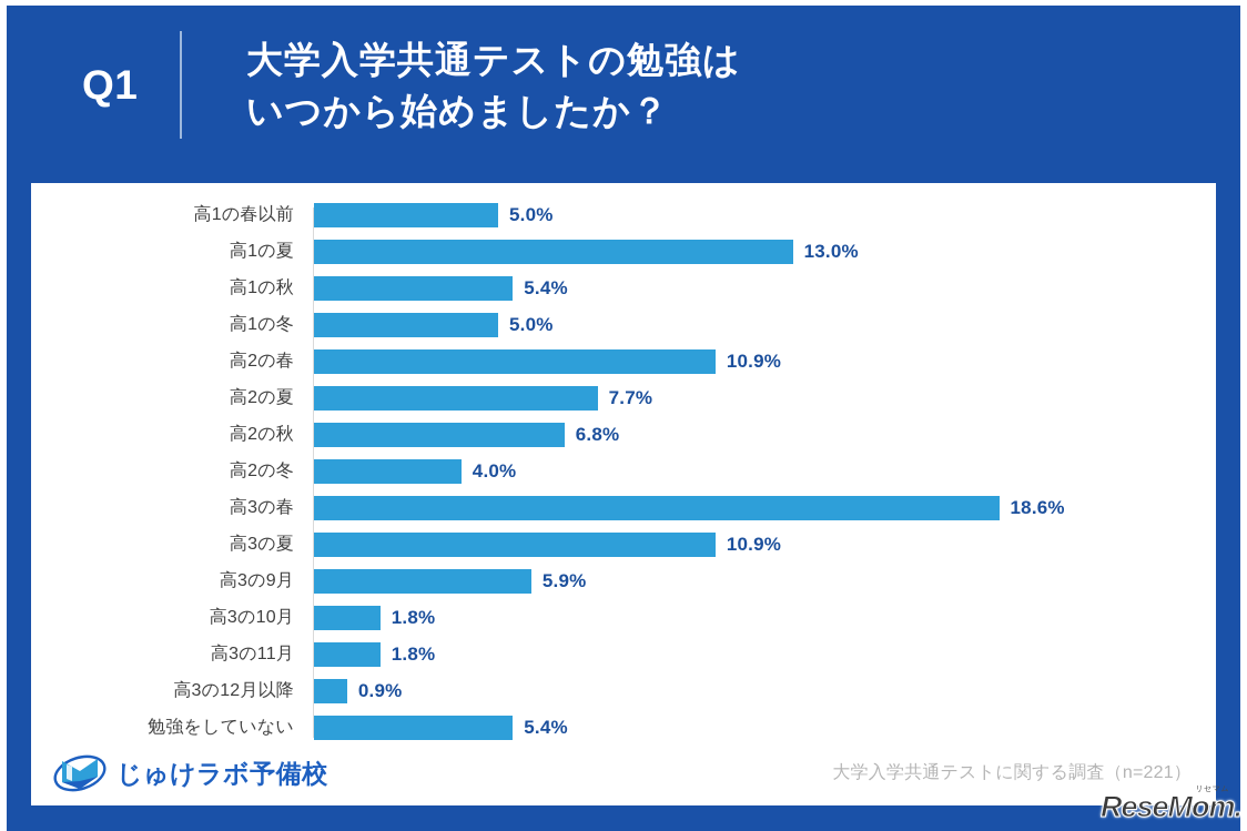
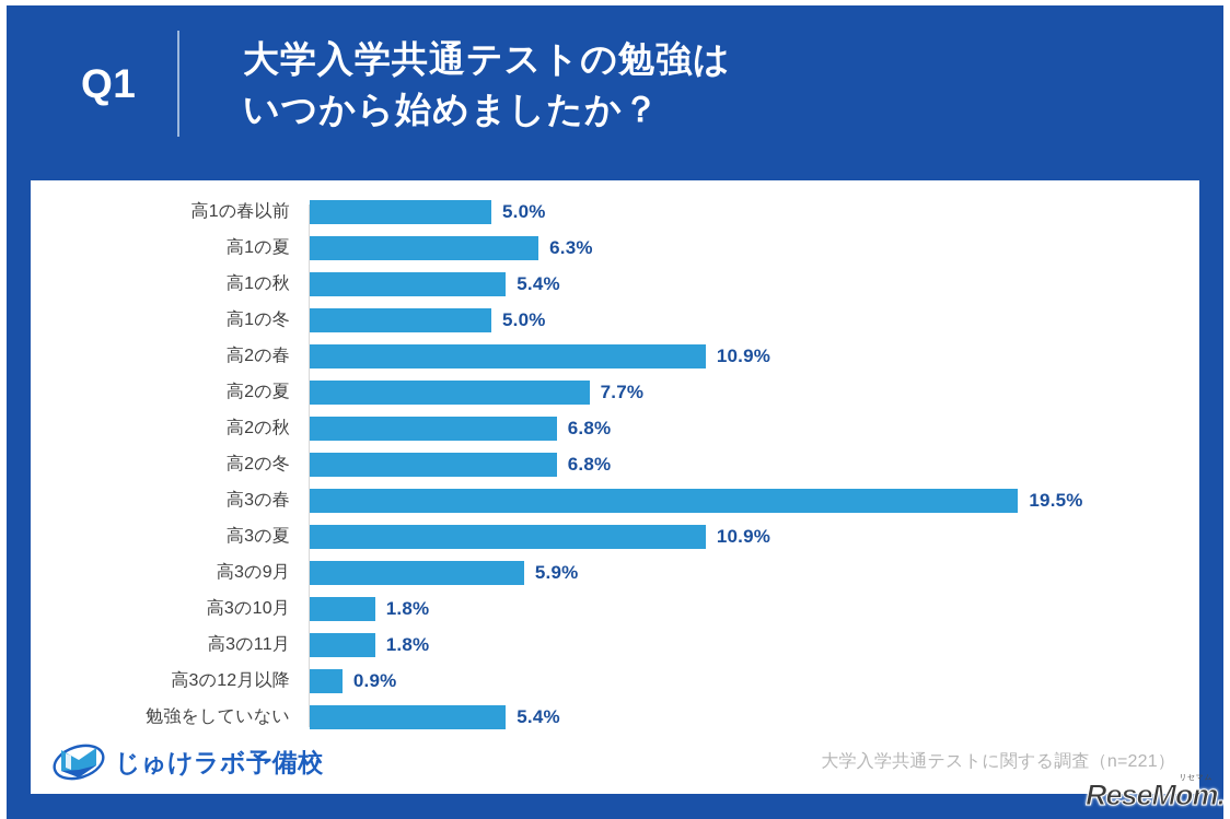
高1の夏: 13.0% -> 6.3%
高2の冬: 4.0% -> 6.8%
高3の春: 18.6% -> 19.5%
